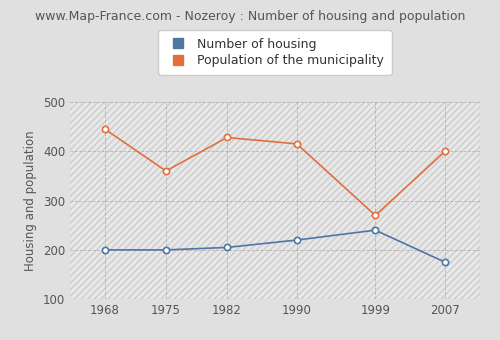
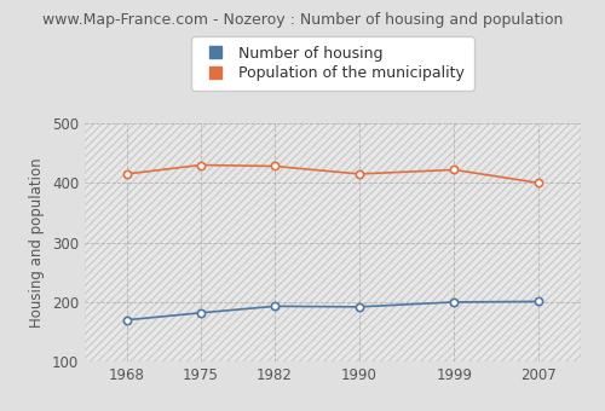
Number of housing/1968: 200 -> 170
Population of the municipality/1968: 445 -> 415
Number of housing/1975: 200 -> 182
Population of the municipality/1975: 360 -> 430
Number of housing/1982: 205 -> 193
Number of housing/1990: 220 -> 192
Number of housing/1999: 240 -> 200
Population of the municipality/1999: 270 -> 422
Number of housing/2007: 175 -> 201
